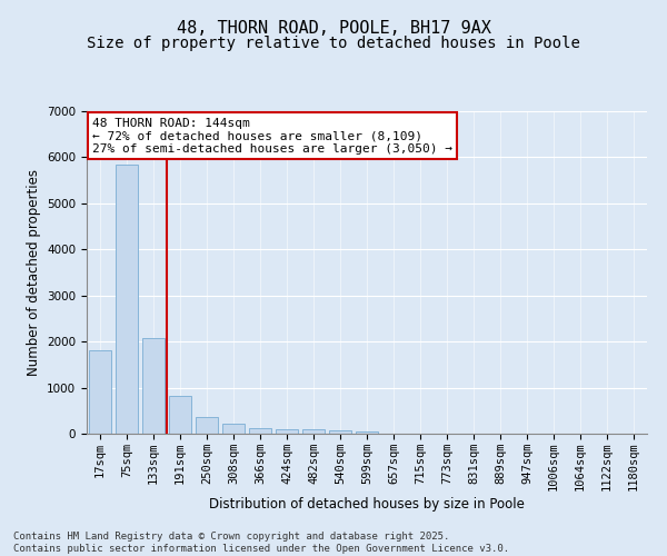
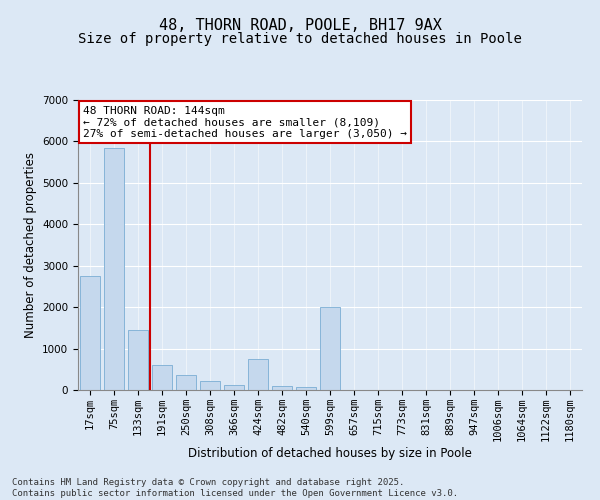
17sqm: 1800 -> 2750
133sqm: 2080 -> 1450
191sqm: 820 -> 600
424sqm: 90 -> 750
599sqm: 50 -> 2000
